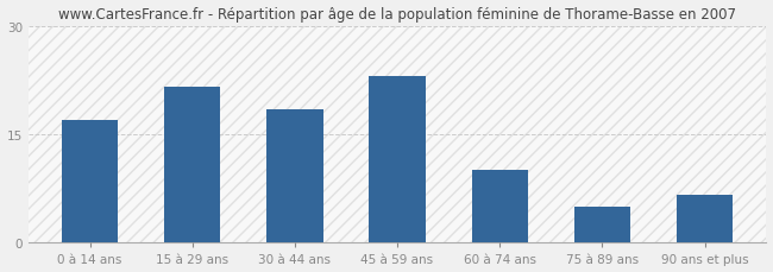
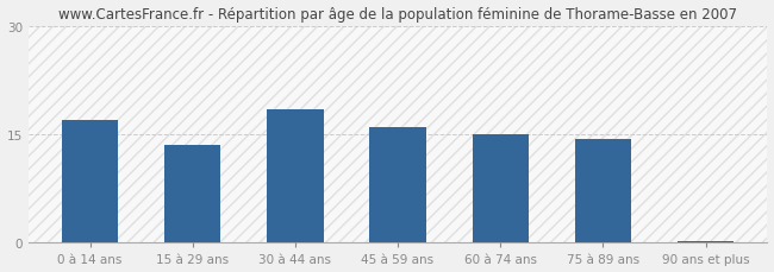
15 à 29 ans: 21.6 -> 13.5
45 à 59 ans: 23.0 -> 16.0
60 à 74 ans: 10.0 -> 15.0
75 à 89 ans: 5.0 -> 14.3
90 ans et plus: 6.6 -> 0.3
